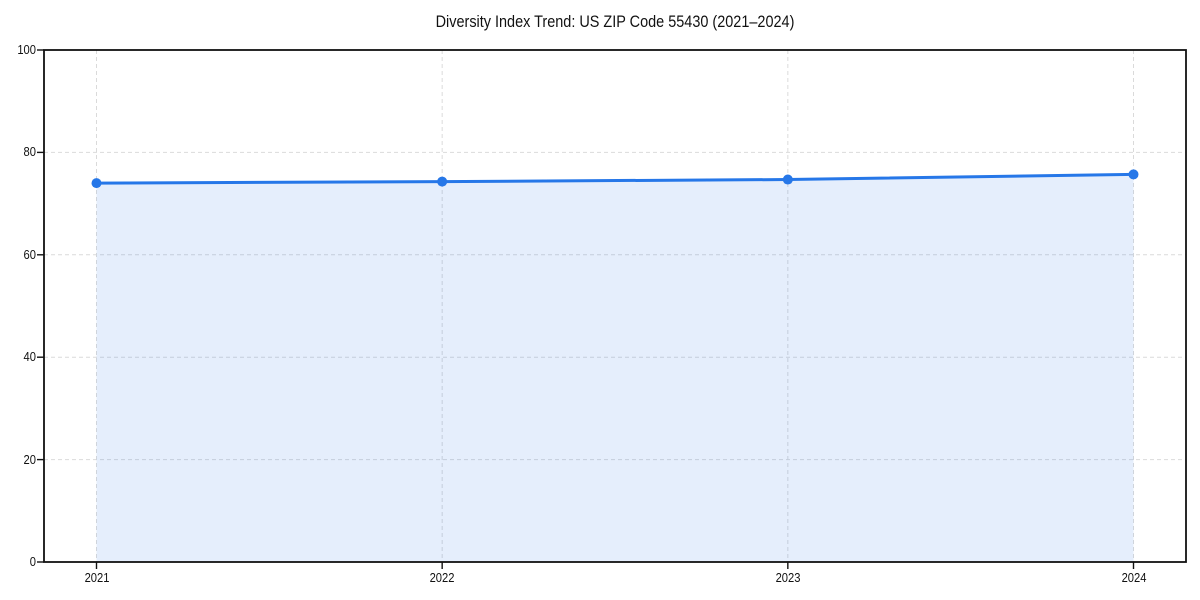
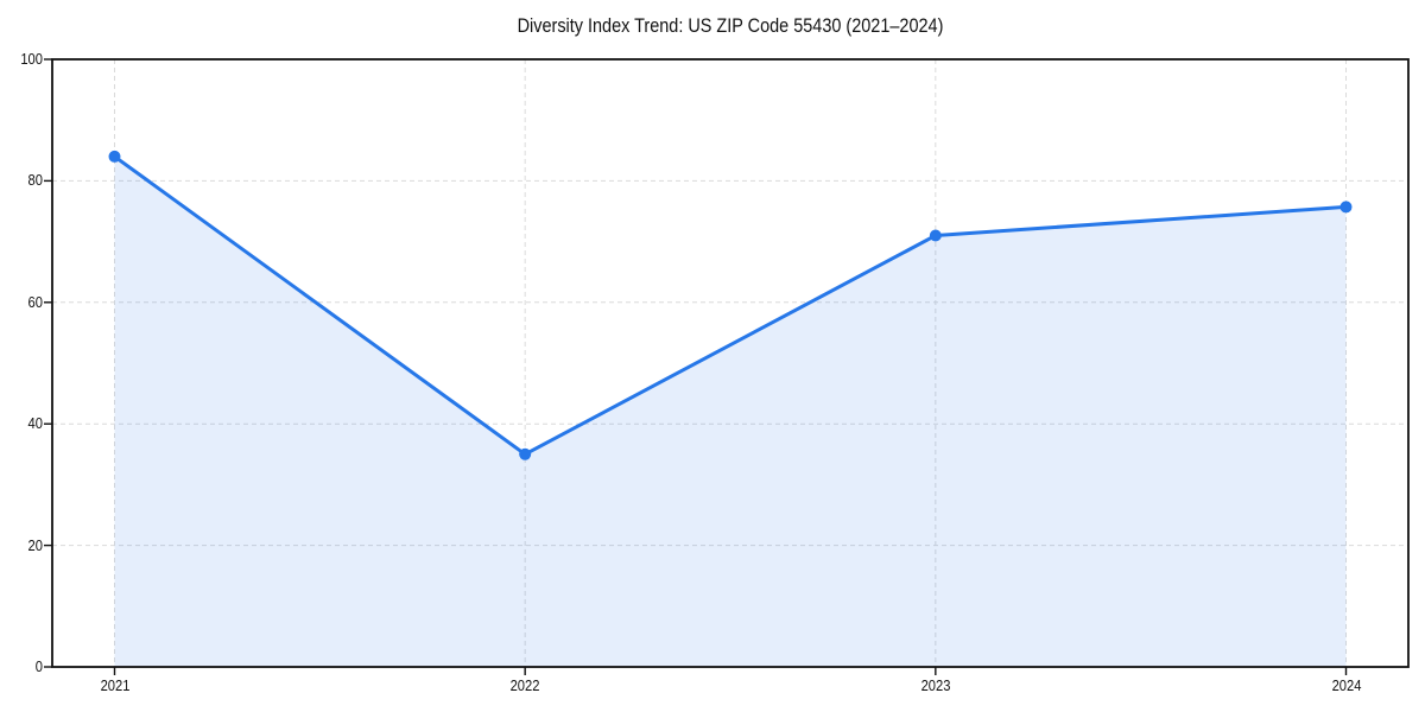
2021: 74 -> 84
2022: 74 -> 35
2023: 75 -> 71
